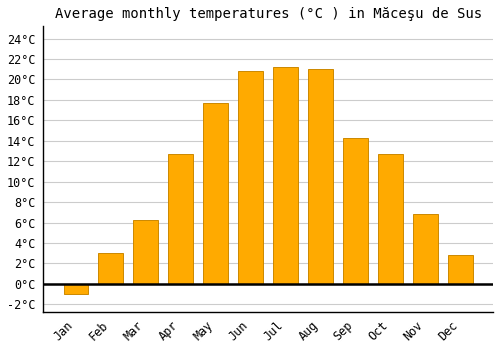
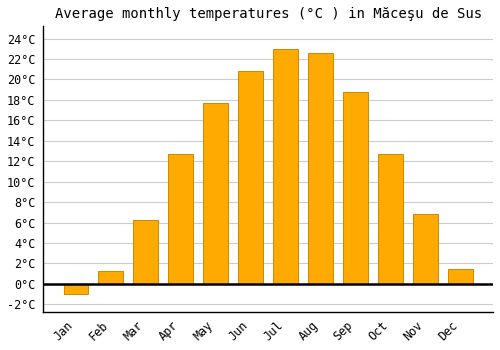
Feb: 3.0°C -> 1.3°C
Jul: 21.2°C -> 23.0°C
Aug: 21.0°C -> 22.6°C
Sep: 14.3°C -> 18.8°C
Dec: 2.8°C -> 1.5°C
